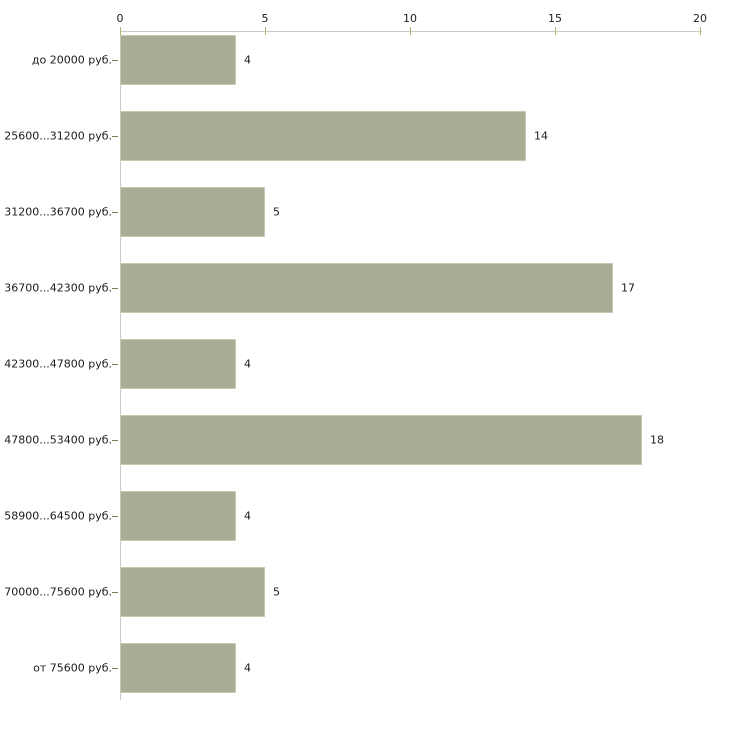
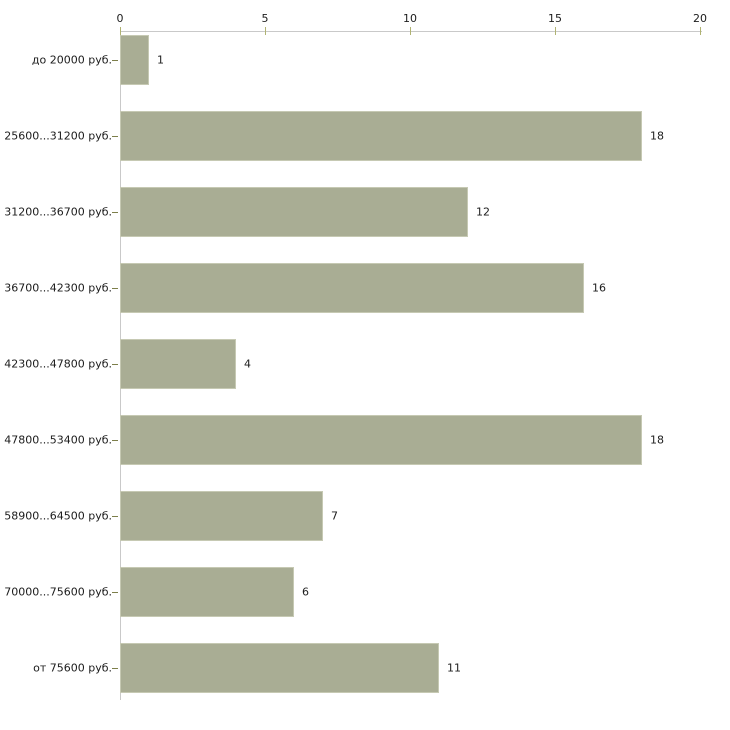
до 20000 руб.: 4 -> 1
25600...31200 руб.: 14 -> 18
31200...36700 руб.: 5 -> 12
36700...42300 руб.: 17 -> 16
58900...64500 руб.: 4 -> 7
70000...75600 руб.: 5 -> 6
от 75600 руб.: 4 -> 11
